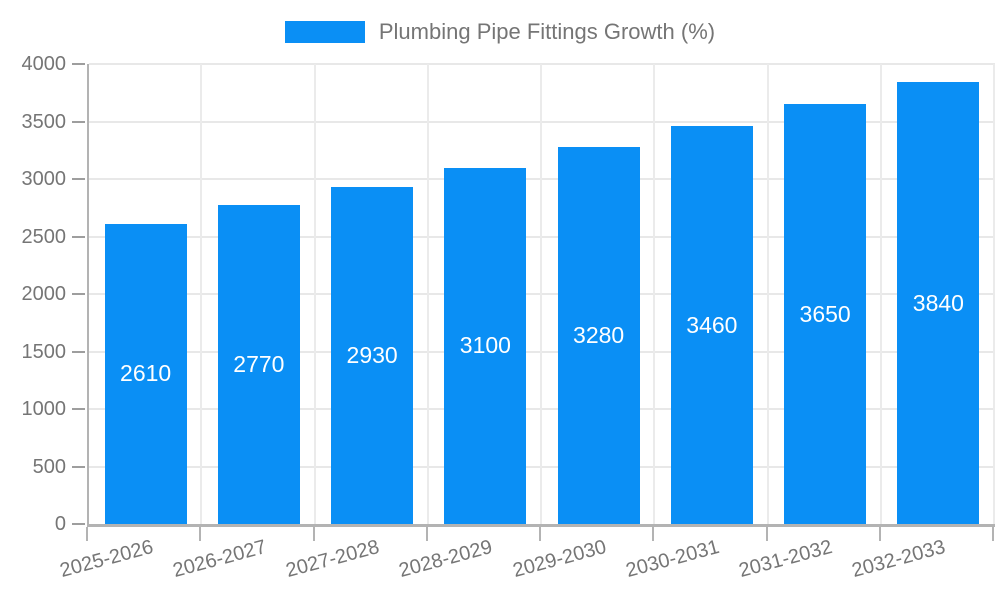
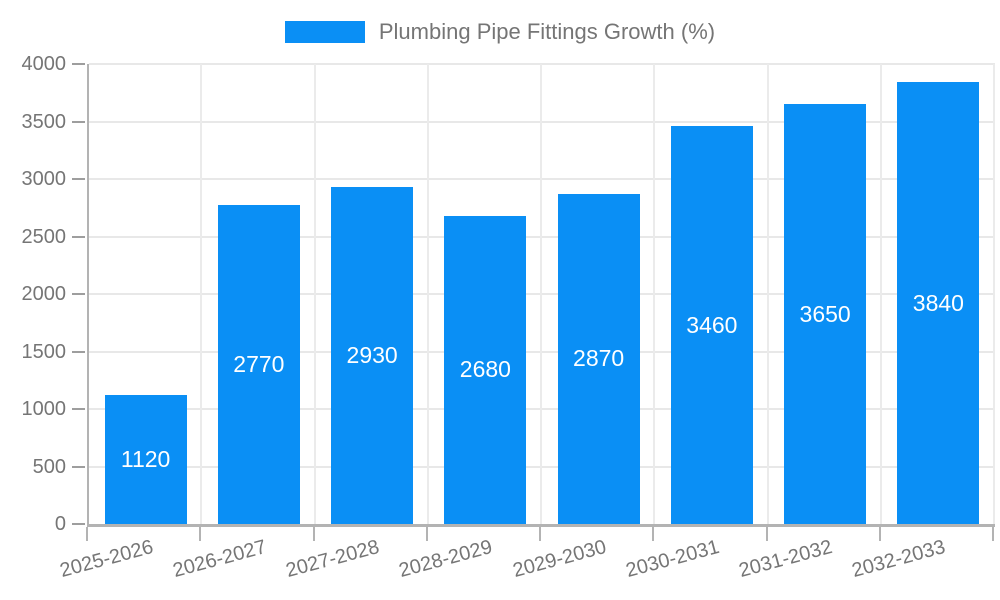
2025-2026: 2610 -> 1120
2028-2029: 3100 -> 2680
2029-2030: 3280 -> 2870
